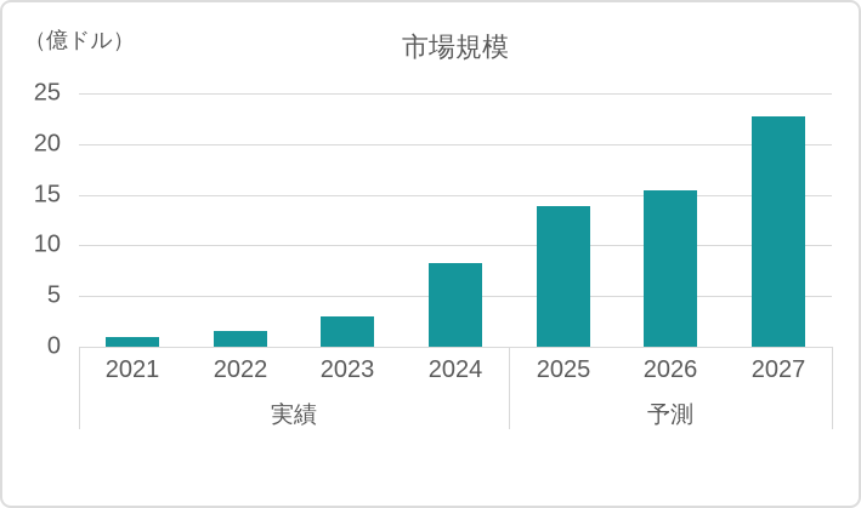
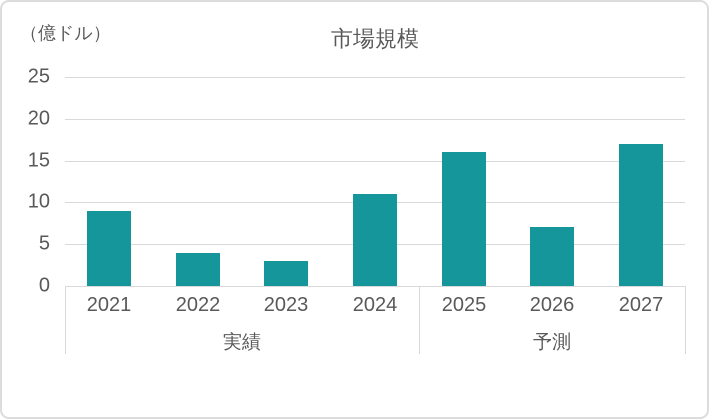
2021: 1 -> 9
2022: 2 -> 4
2024: 8 -> 11
2025: 14 -> 16
2026: 15 -> 7
2027: 23 -> 17
